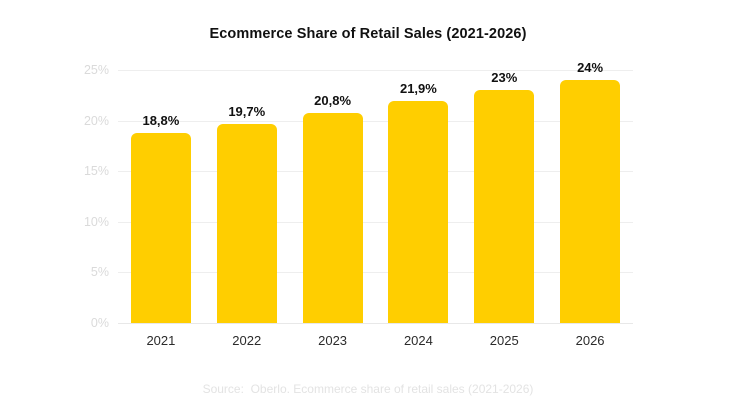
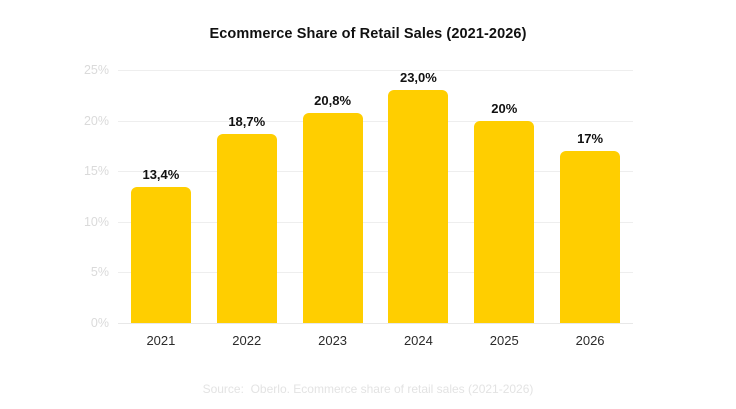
2021: 18,8% -> 13,4%
2022: 19,7% -> 18,7%
2024: 21,9% -> 23,0%
2025: 23% -> 20%
2026: 24% -> 17%
